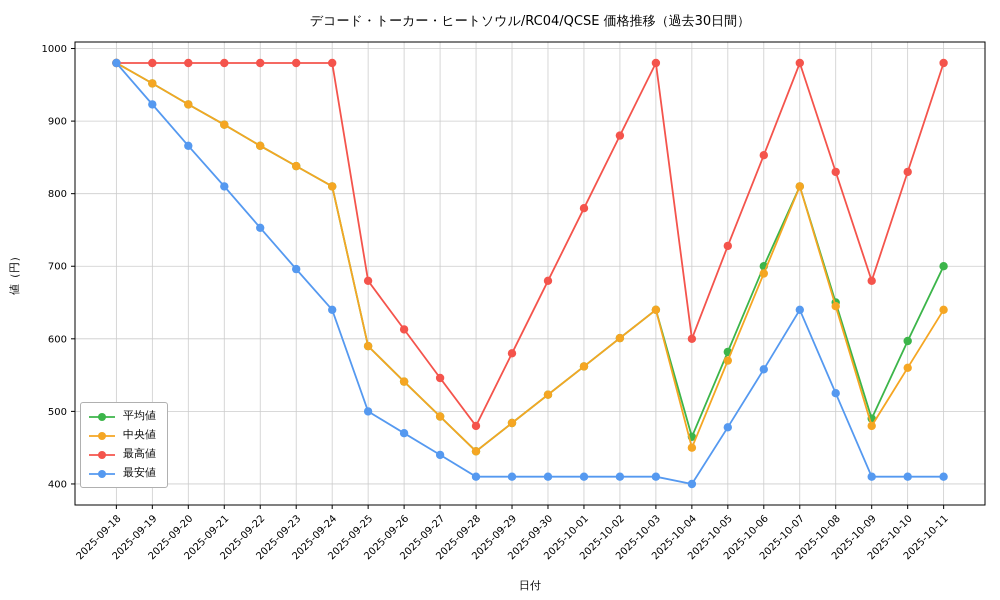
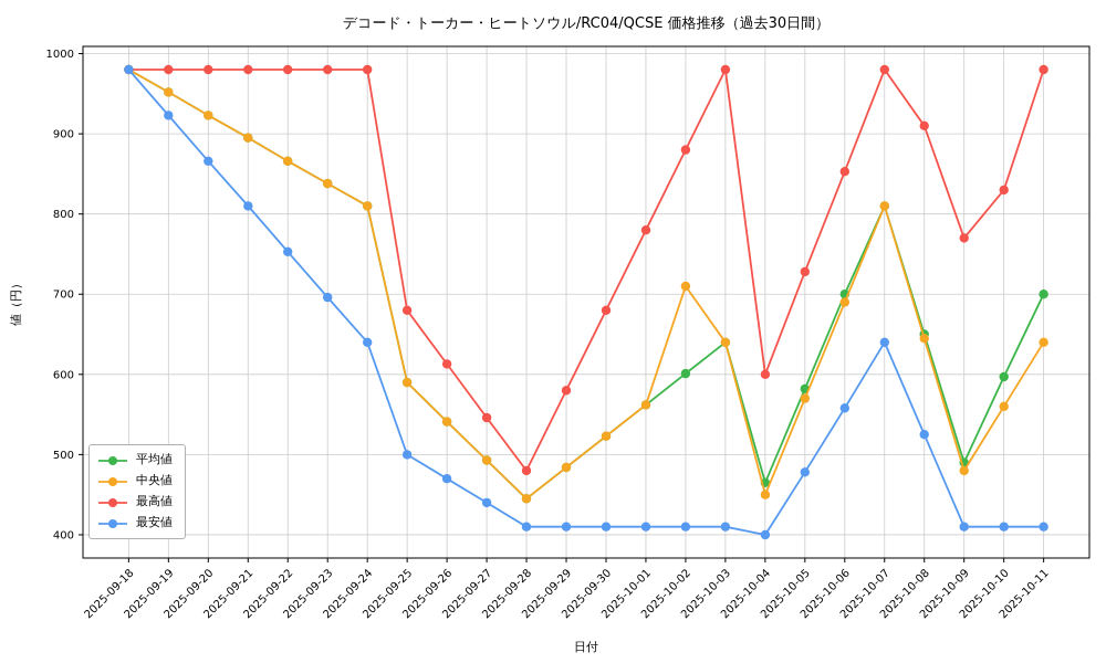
中央値/2025-10-02: 600 -> 710
最高値/2025-10-08: 830 -> 910
最高値/2025-10-09: 680 -> 770
